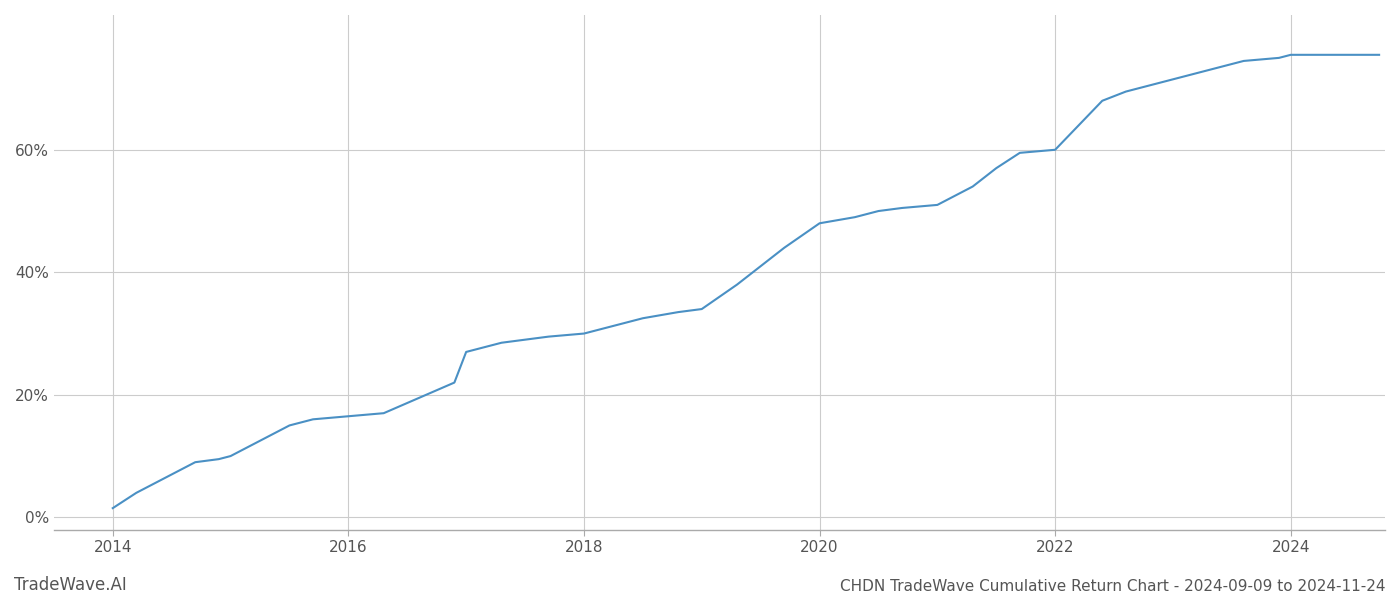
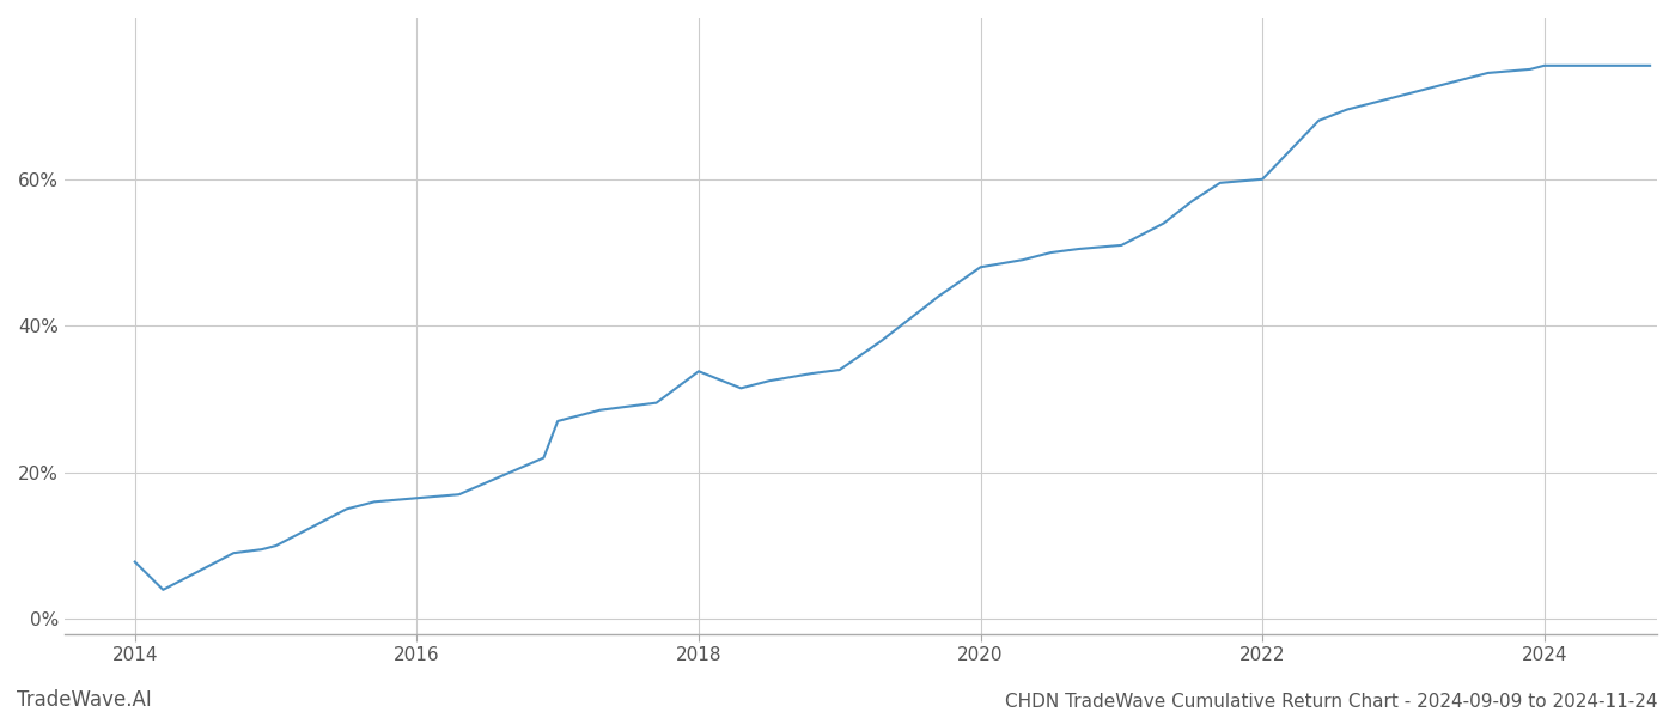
2014: 1.5% -> 7.8%
2018: 30.0% -> 33.8%
